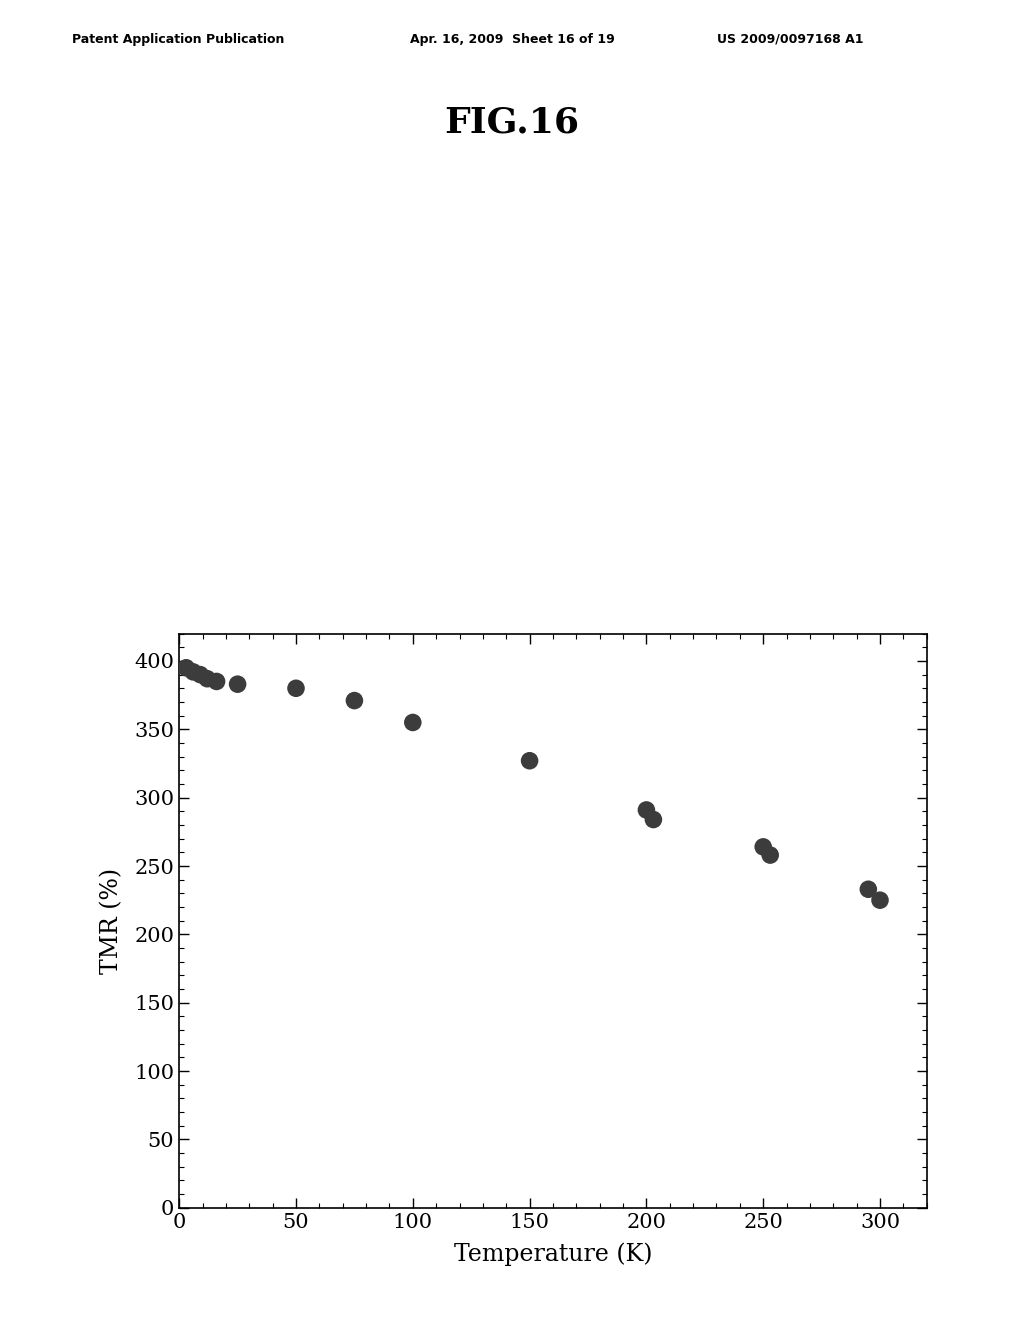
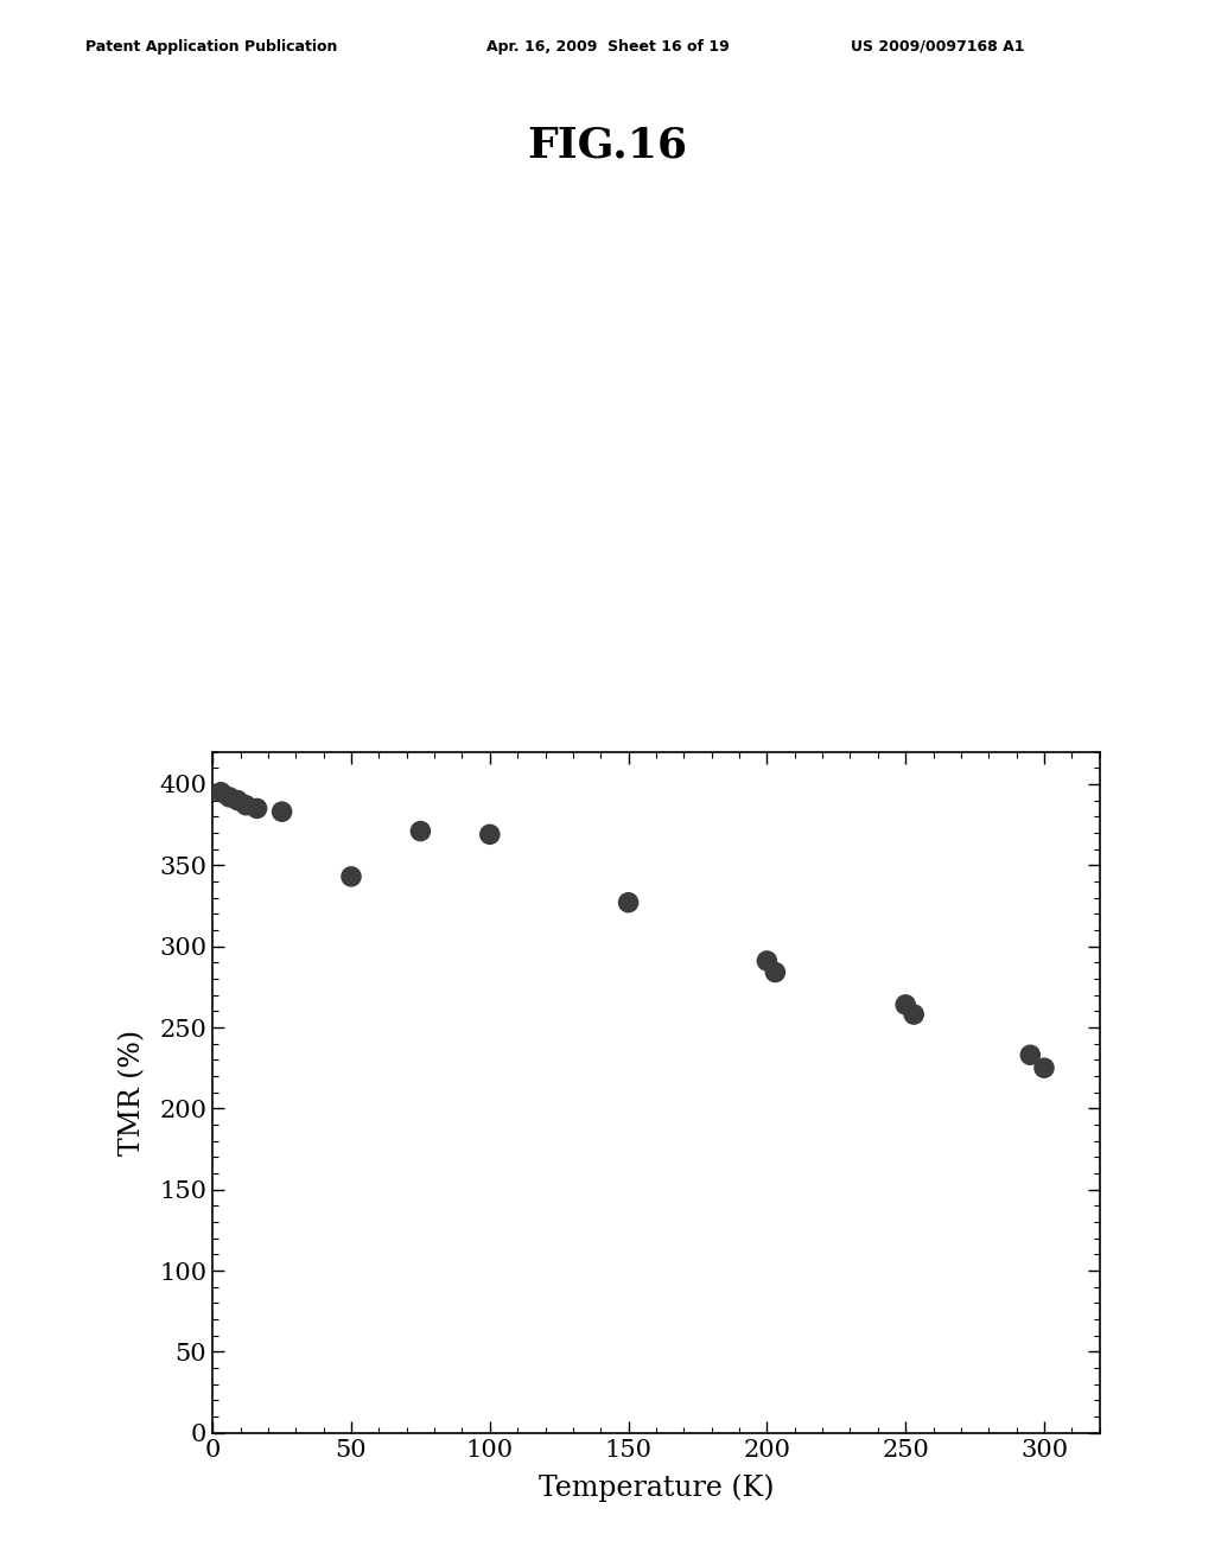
50: 380 -> 343
100: 355 -> 369
